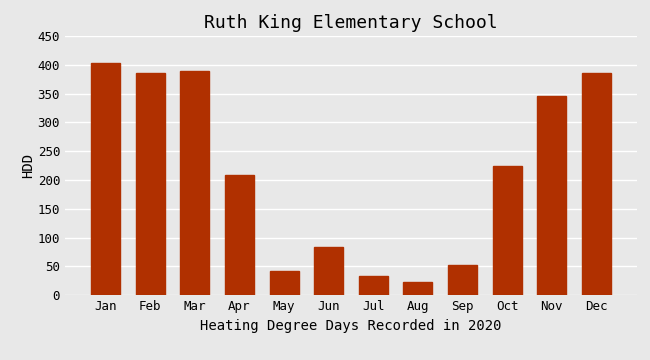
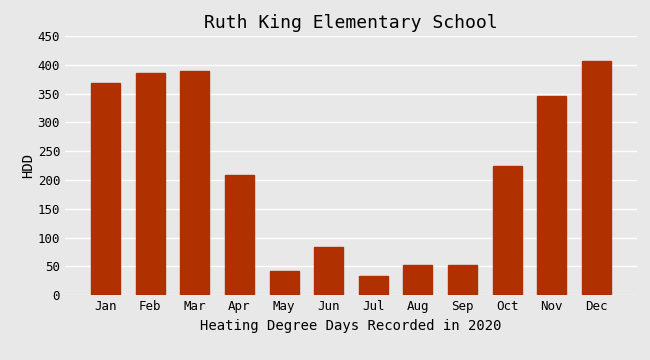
Jan: 403 -> 368
Aug: 23 -> 52
Dec: 386 -> 406
